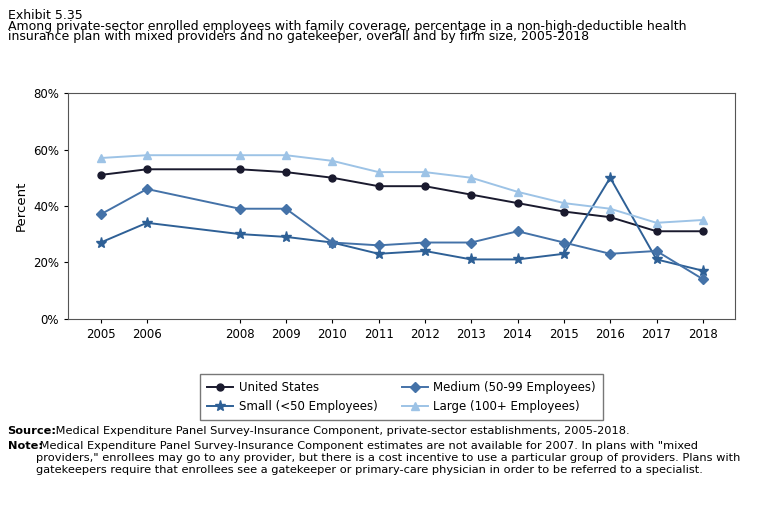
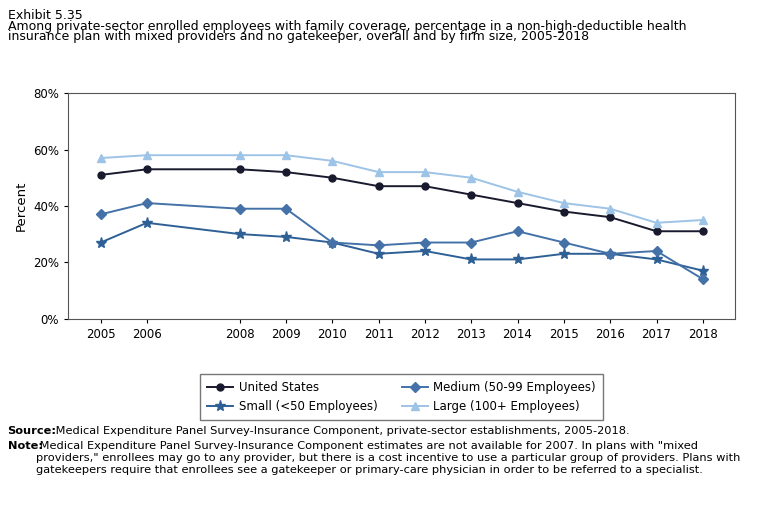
Medium (50-99 Employees)/2006: 46% -> 41%
Small (<50 Employees)/2016: 50% -> 23%
